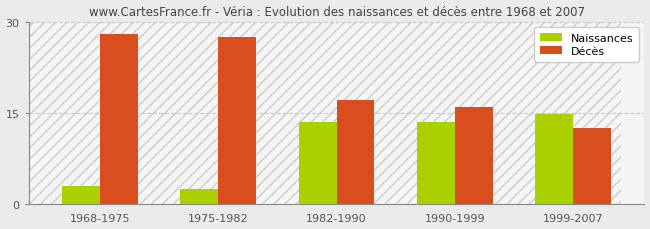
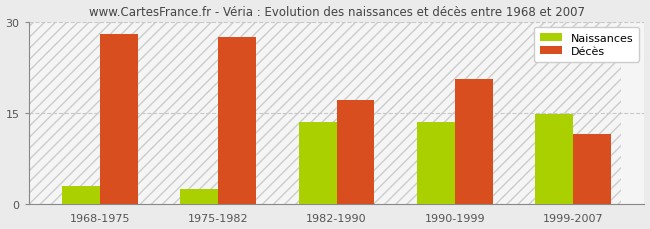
Décès/1990-1999: 16.0 -> 20.6
Décès/1999-2007: 12.5 -> 11.4
